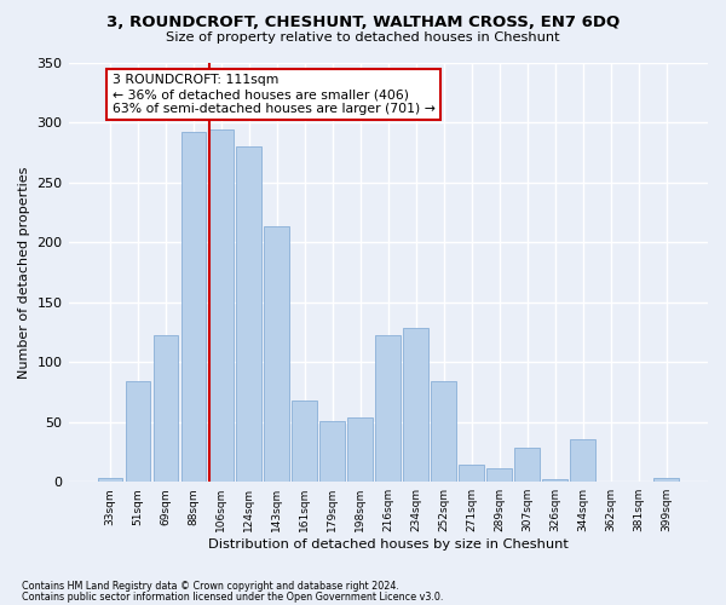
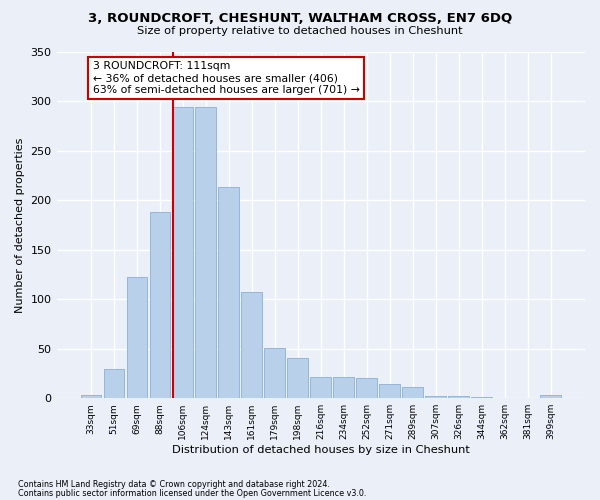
51sqm: 84 -> 29
88sqm: 292 -> 188
124sqm: 280 -> 294
161sqm: 68 -> 107
198sqm: 54 -> 41
216sqm: 122 -> 21
234sqm: 128 -> 21
252sqm: 84 -> 20
307sqm: 28 -> 2
344sqm: 36 -> 1
